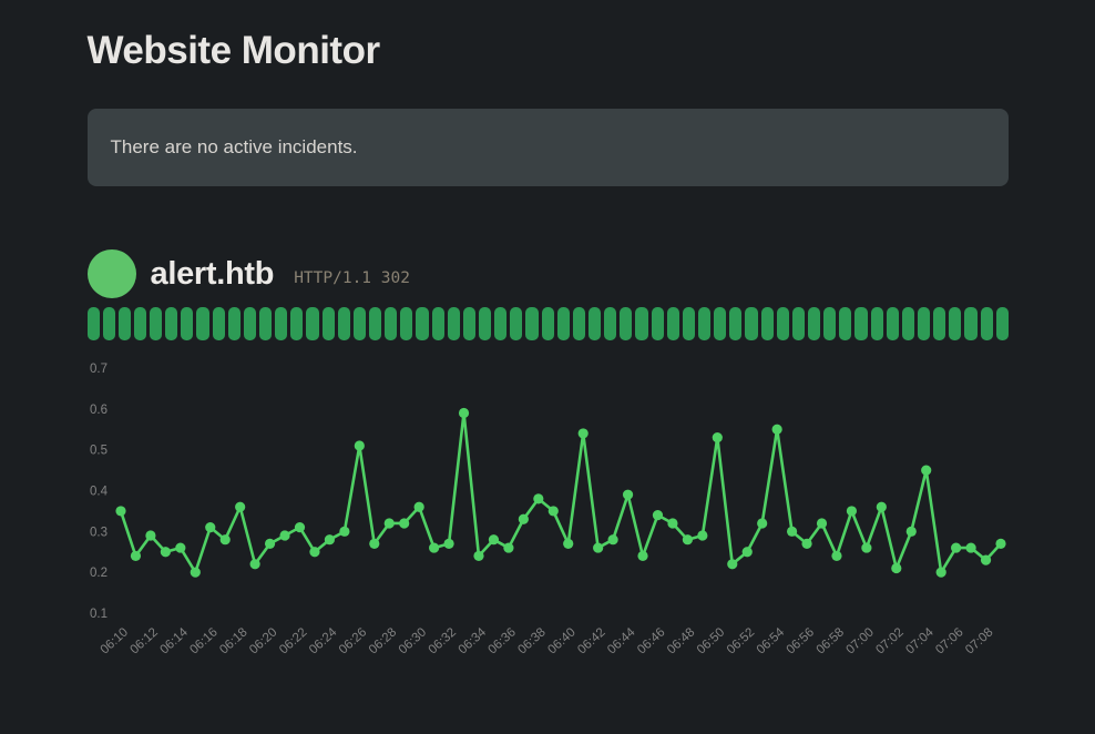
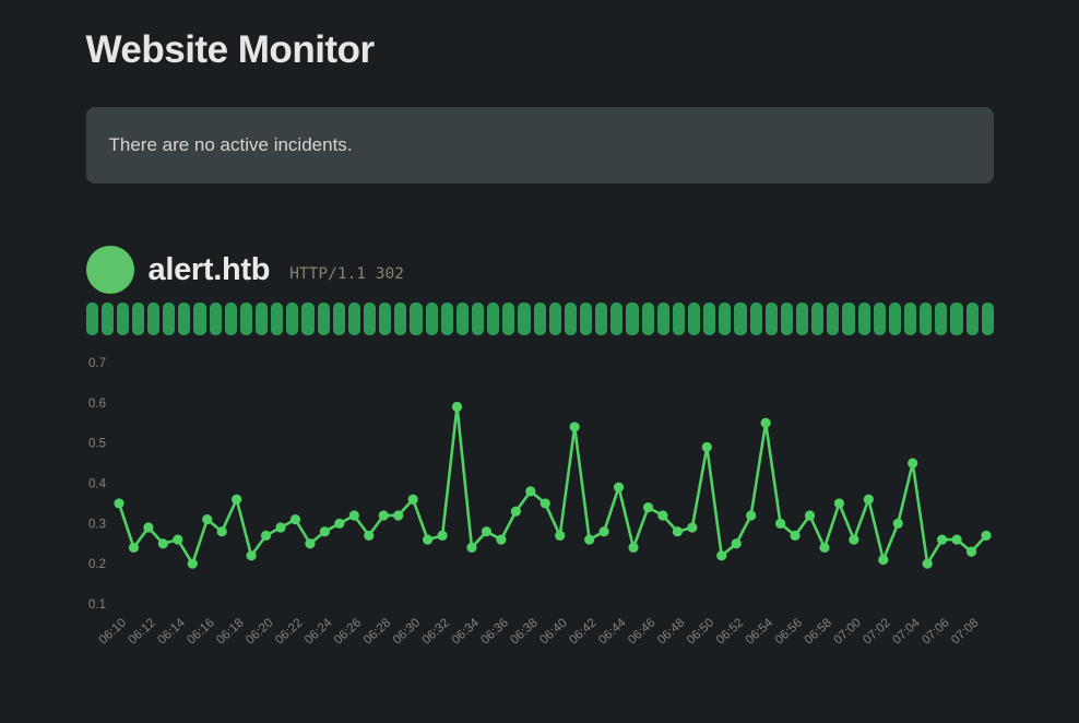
06:26: 0.51 -> 0.32
06:50: 0.53 -> 0.49
